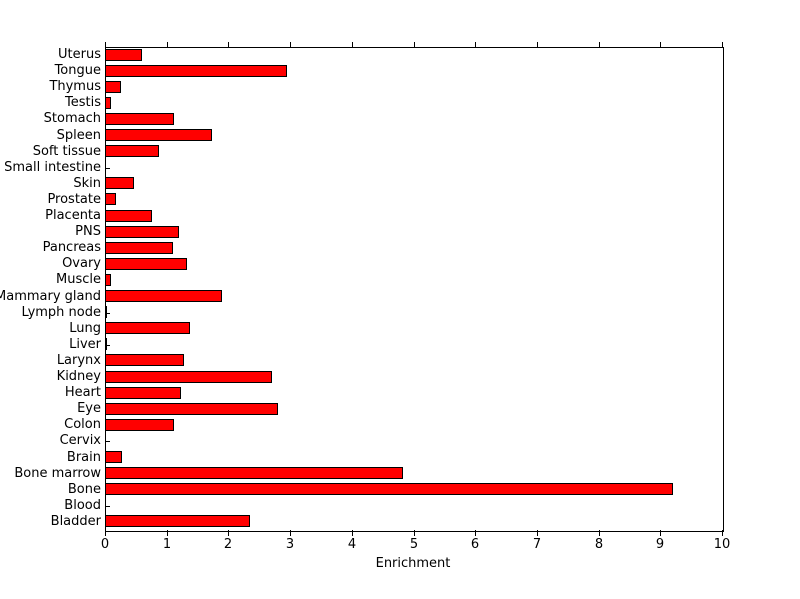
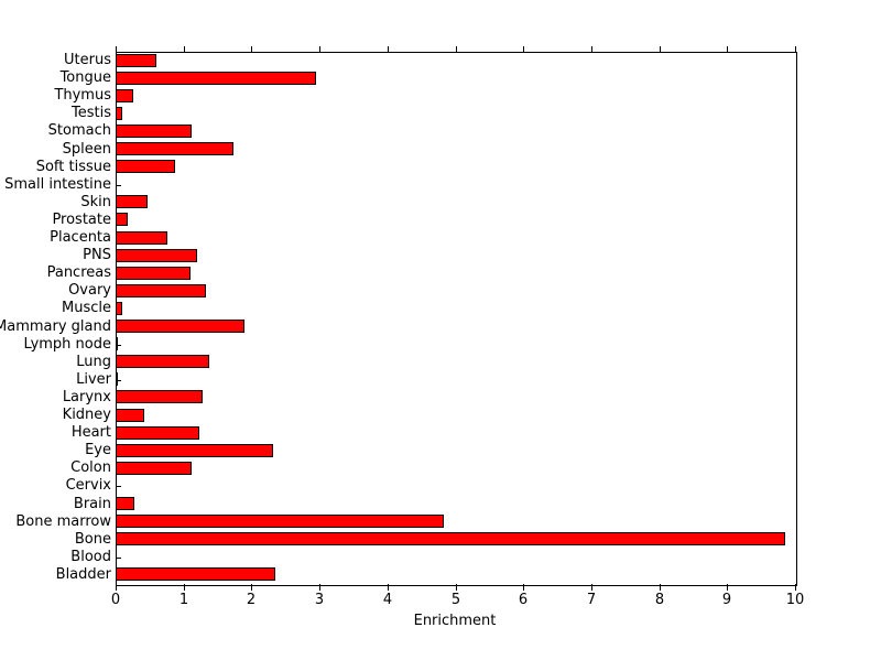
Kidney: 2.7 -> 0.4
Eye: 2.8 -> 2.3
Bone: 9.2 -> 9.8
